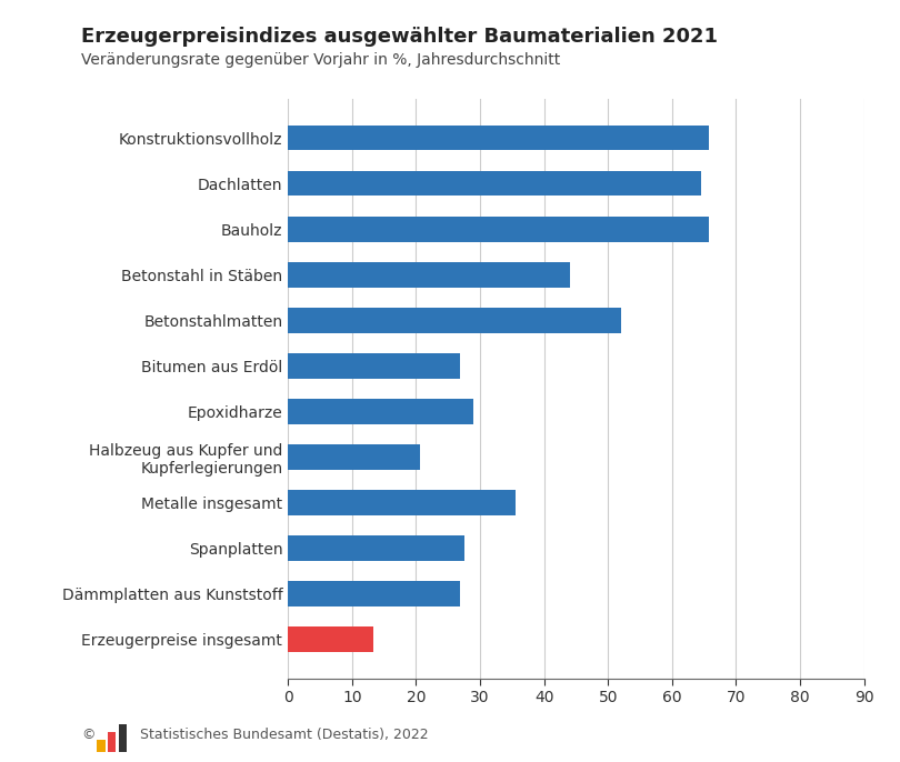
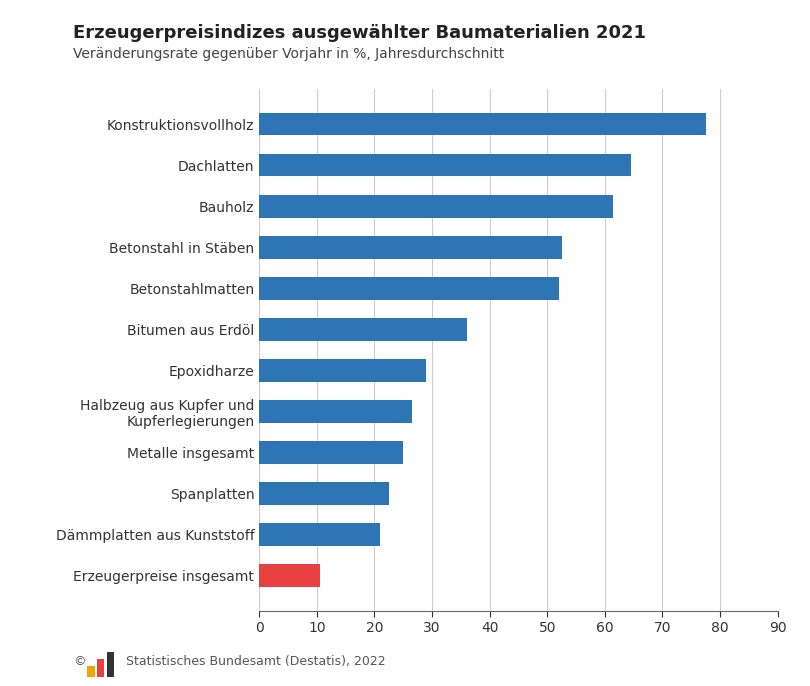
Konstruktionsvollholz: 65.8 -> 77.5
Bauholz: 65.8 -> 61.5
Betonstahl in Stäben: 44.0 -> 52.5
Bitumen aus Erdöl: 26.8 -> 36.0
Halbzeug aus Kupfer und Kupferlegierungen: 20.6 -> 26.5
Metalle insgesamt: 35.6 -> 25.0
Spanplatten: 27.6 -> 22.5
Dämmplatten aus Kunststoff: 26.8 -> 21.0
Erzeugerpreise insgesamt: 13.4 -> 10.5
